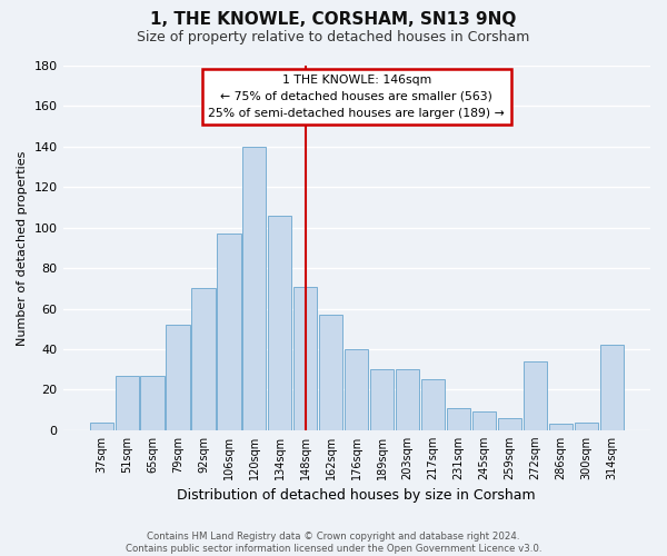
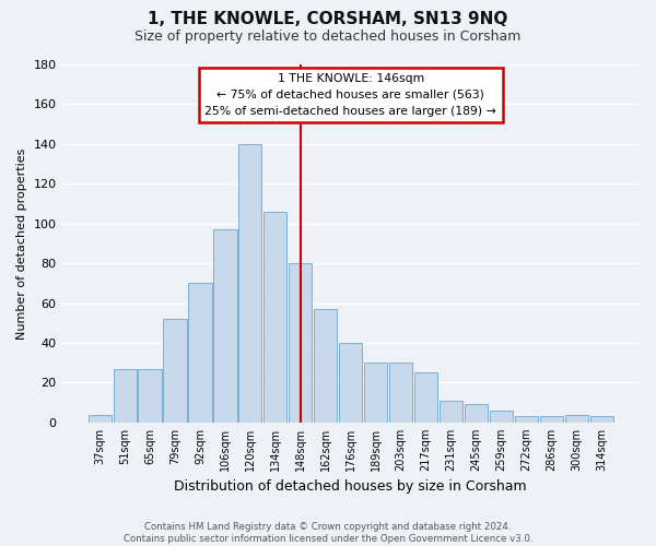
148sqm: 71 -> 80
272sqm: 34 -> 3
314sqm: 42 -> 3
